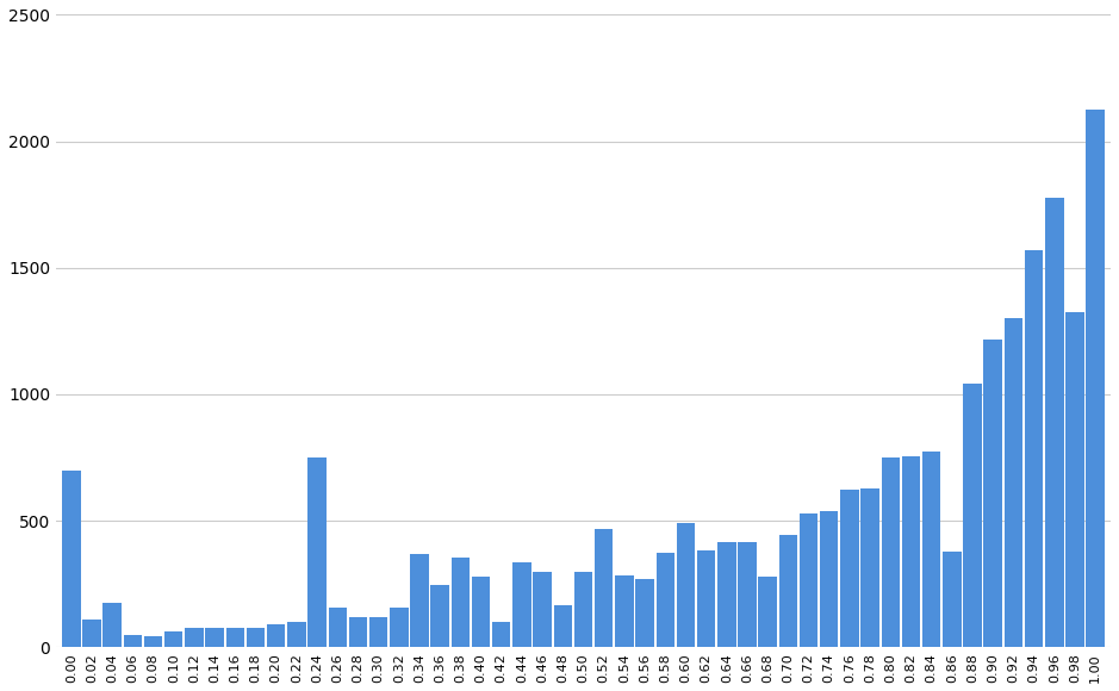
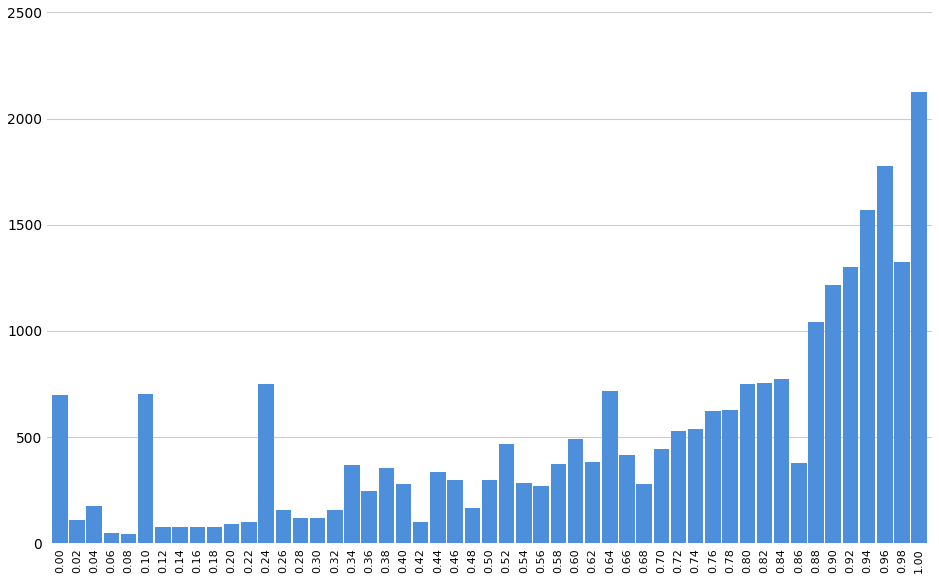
0.10: 65 -> 705
0.64: 415 -> 715
